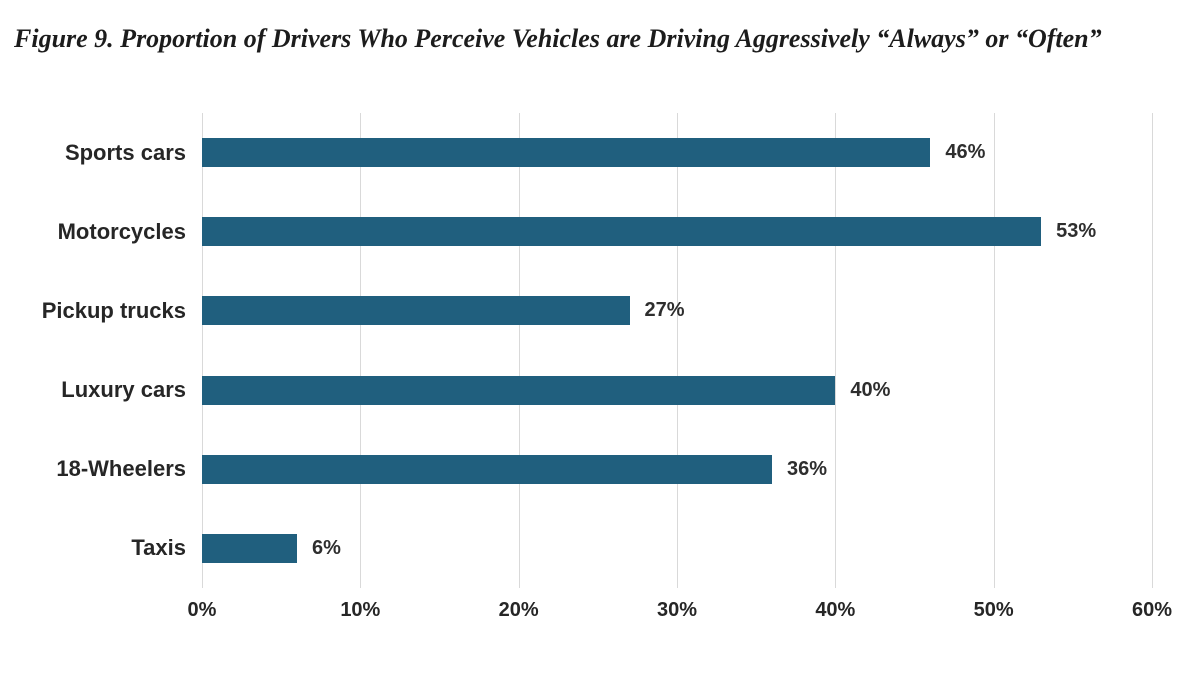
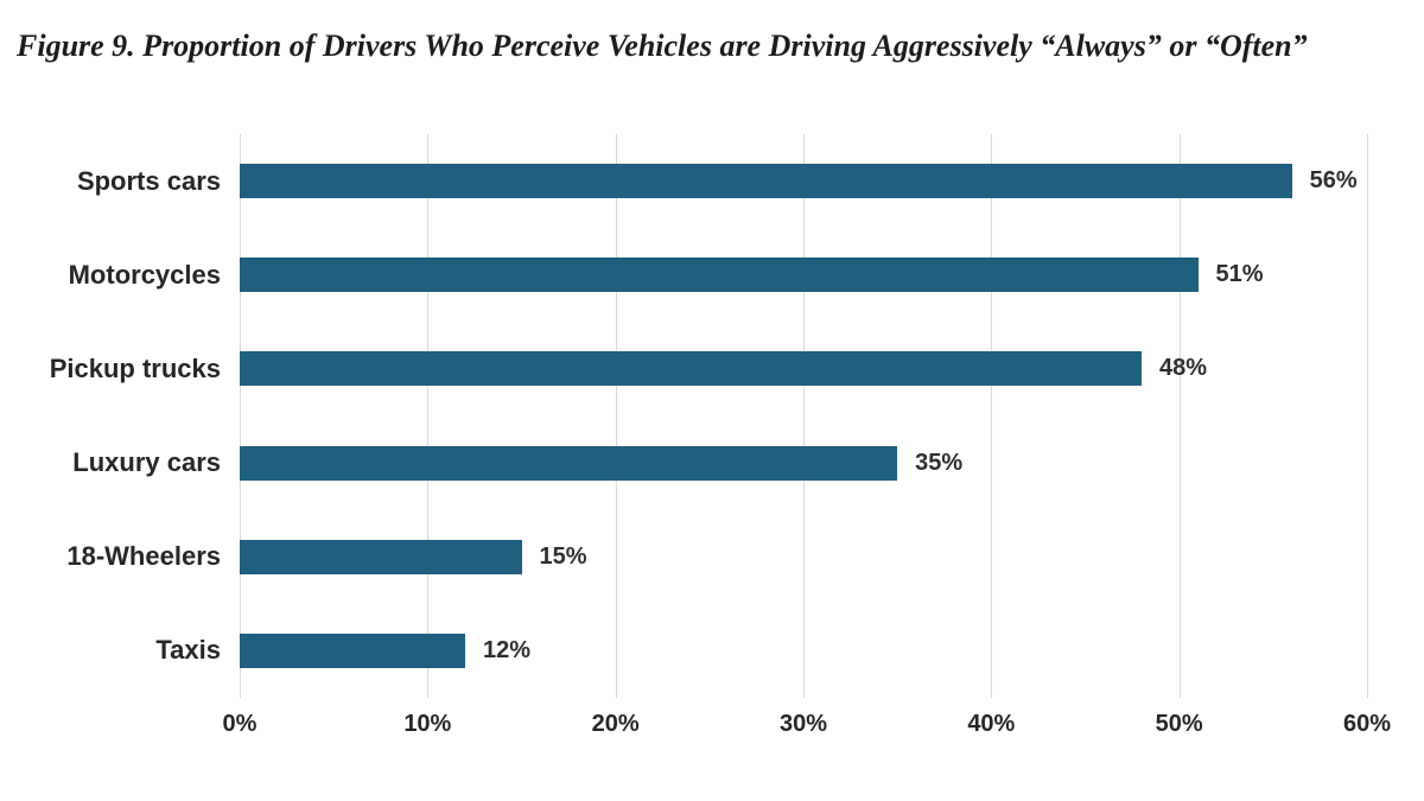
Sports cars: 46% -> 56%
Motorcycles: 53% -> 51%
Pickup trucks: 27% -> 48%
Luxury cars: 40% -> 35%
18-Wheelers: 36% -> 15%
Taxis: 6% -> 12%
